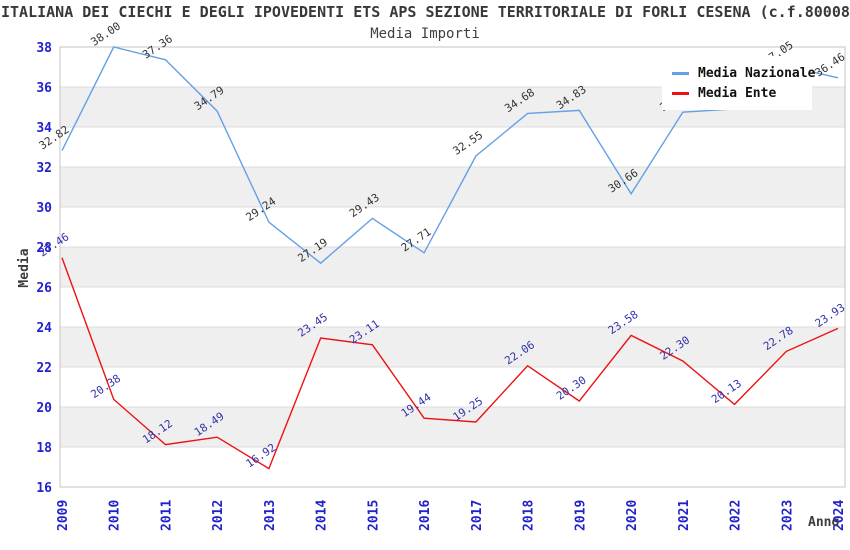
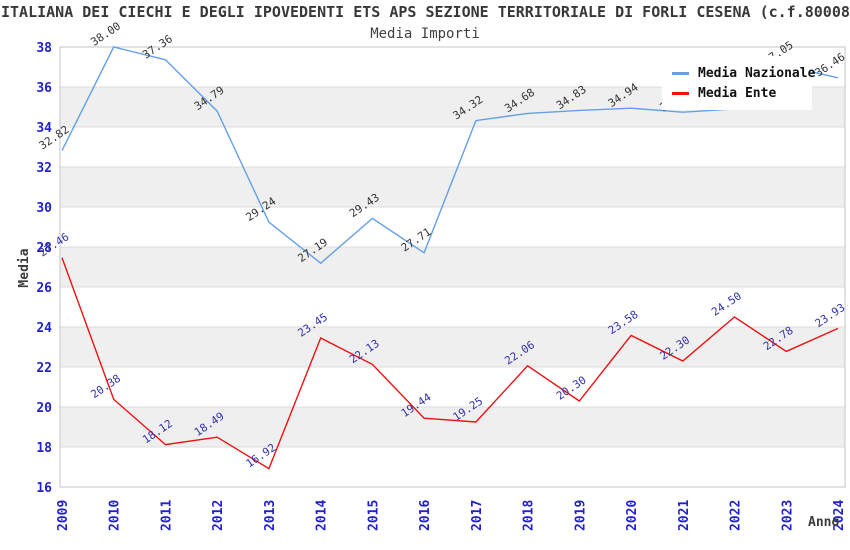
Media Ente/2015: 23.11 -> 22.13
Media Nazionale/2017: 32.55 -> 34.32
Media Nazionale/2020: 30.66 -> 34.94
Media Ente/2022: 20.13 -> 24.50
